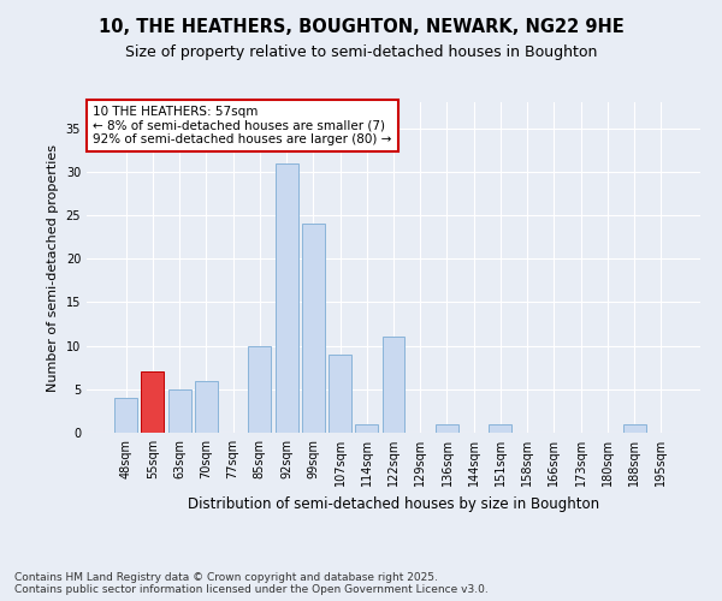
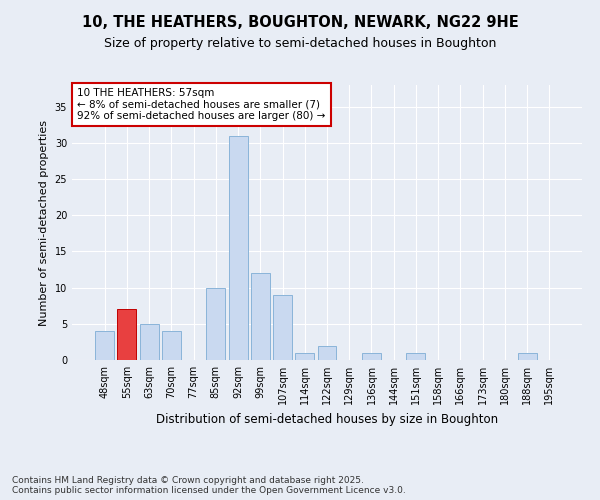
70sqm: 6 -> 4
99sqm: 24 -> 12
122sqm: 11 -> 2
